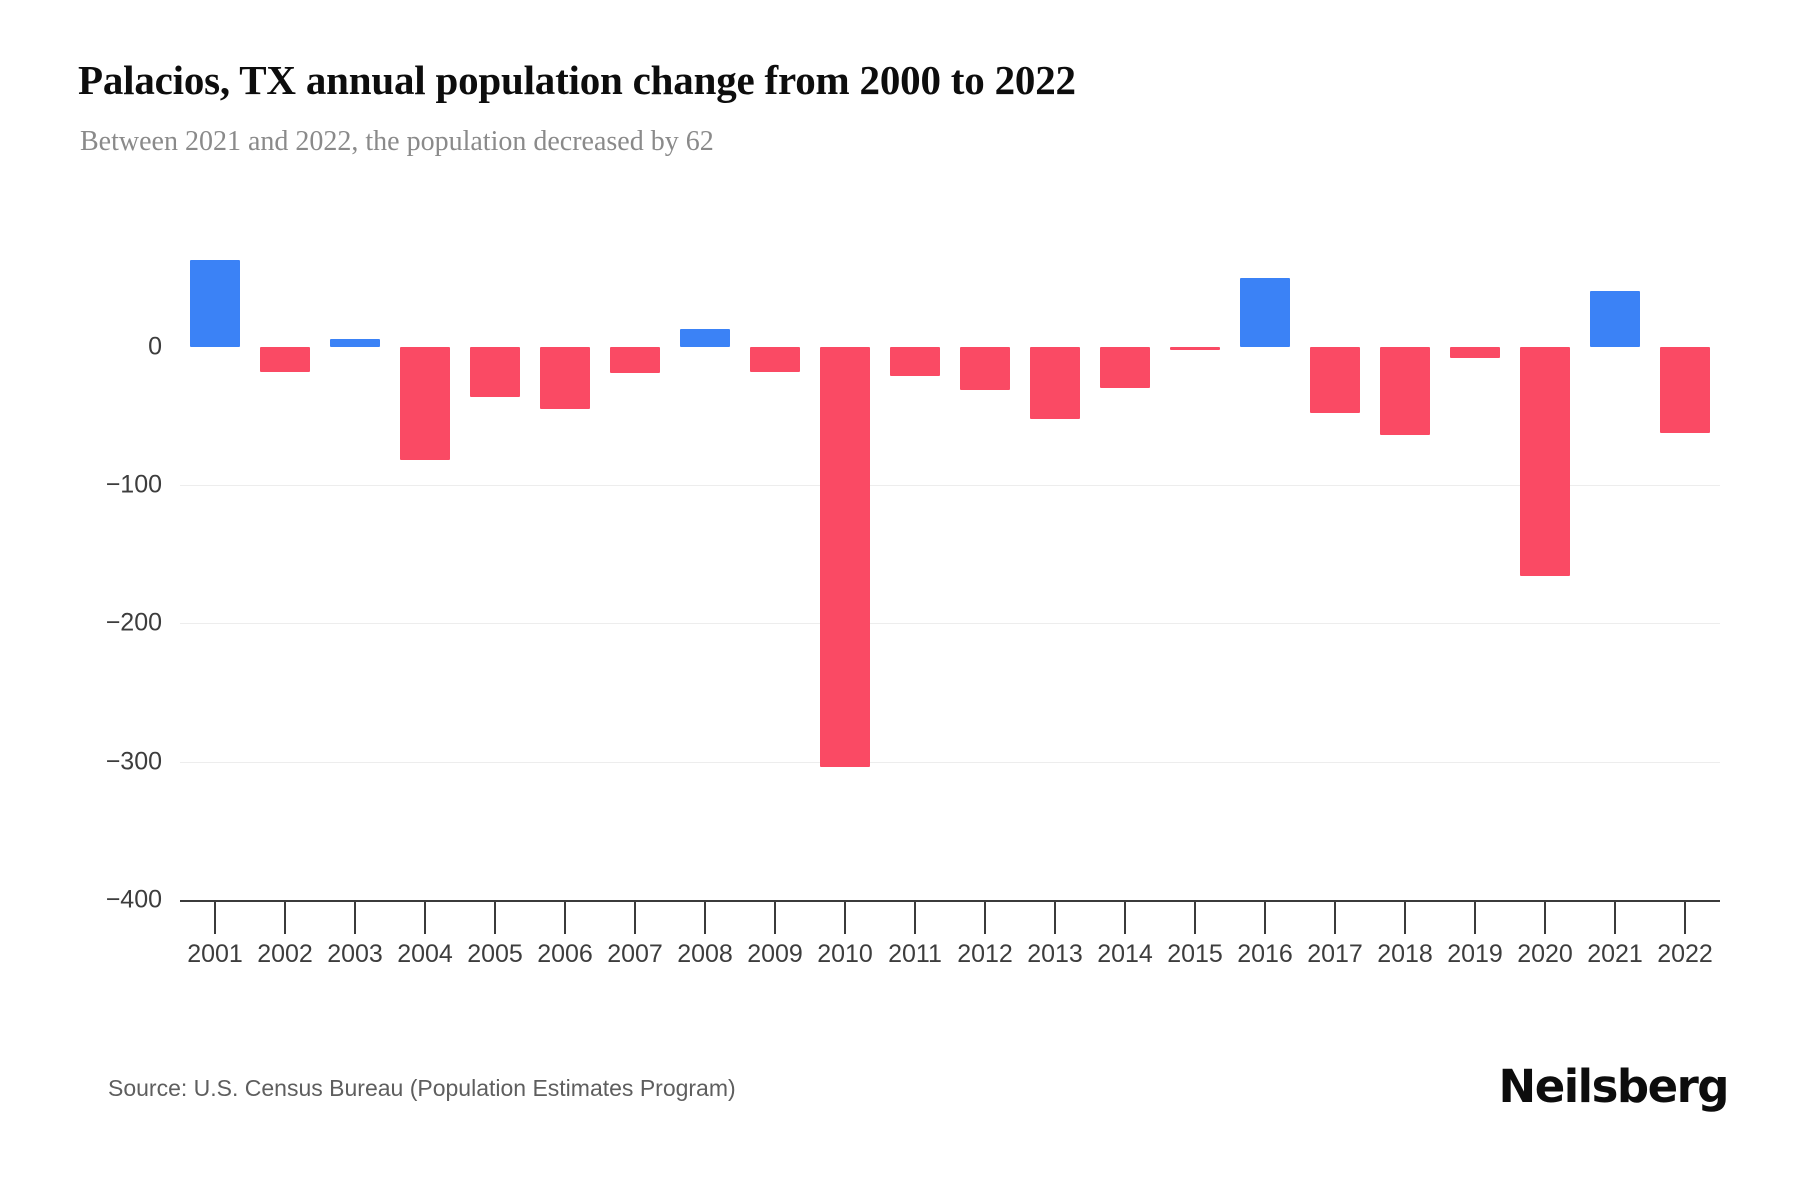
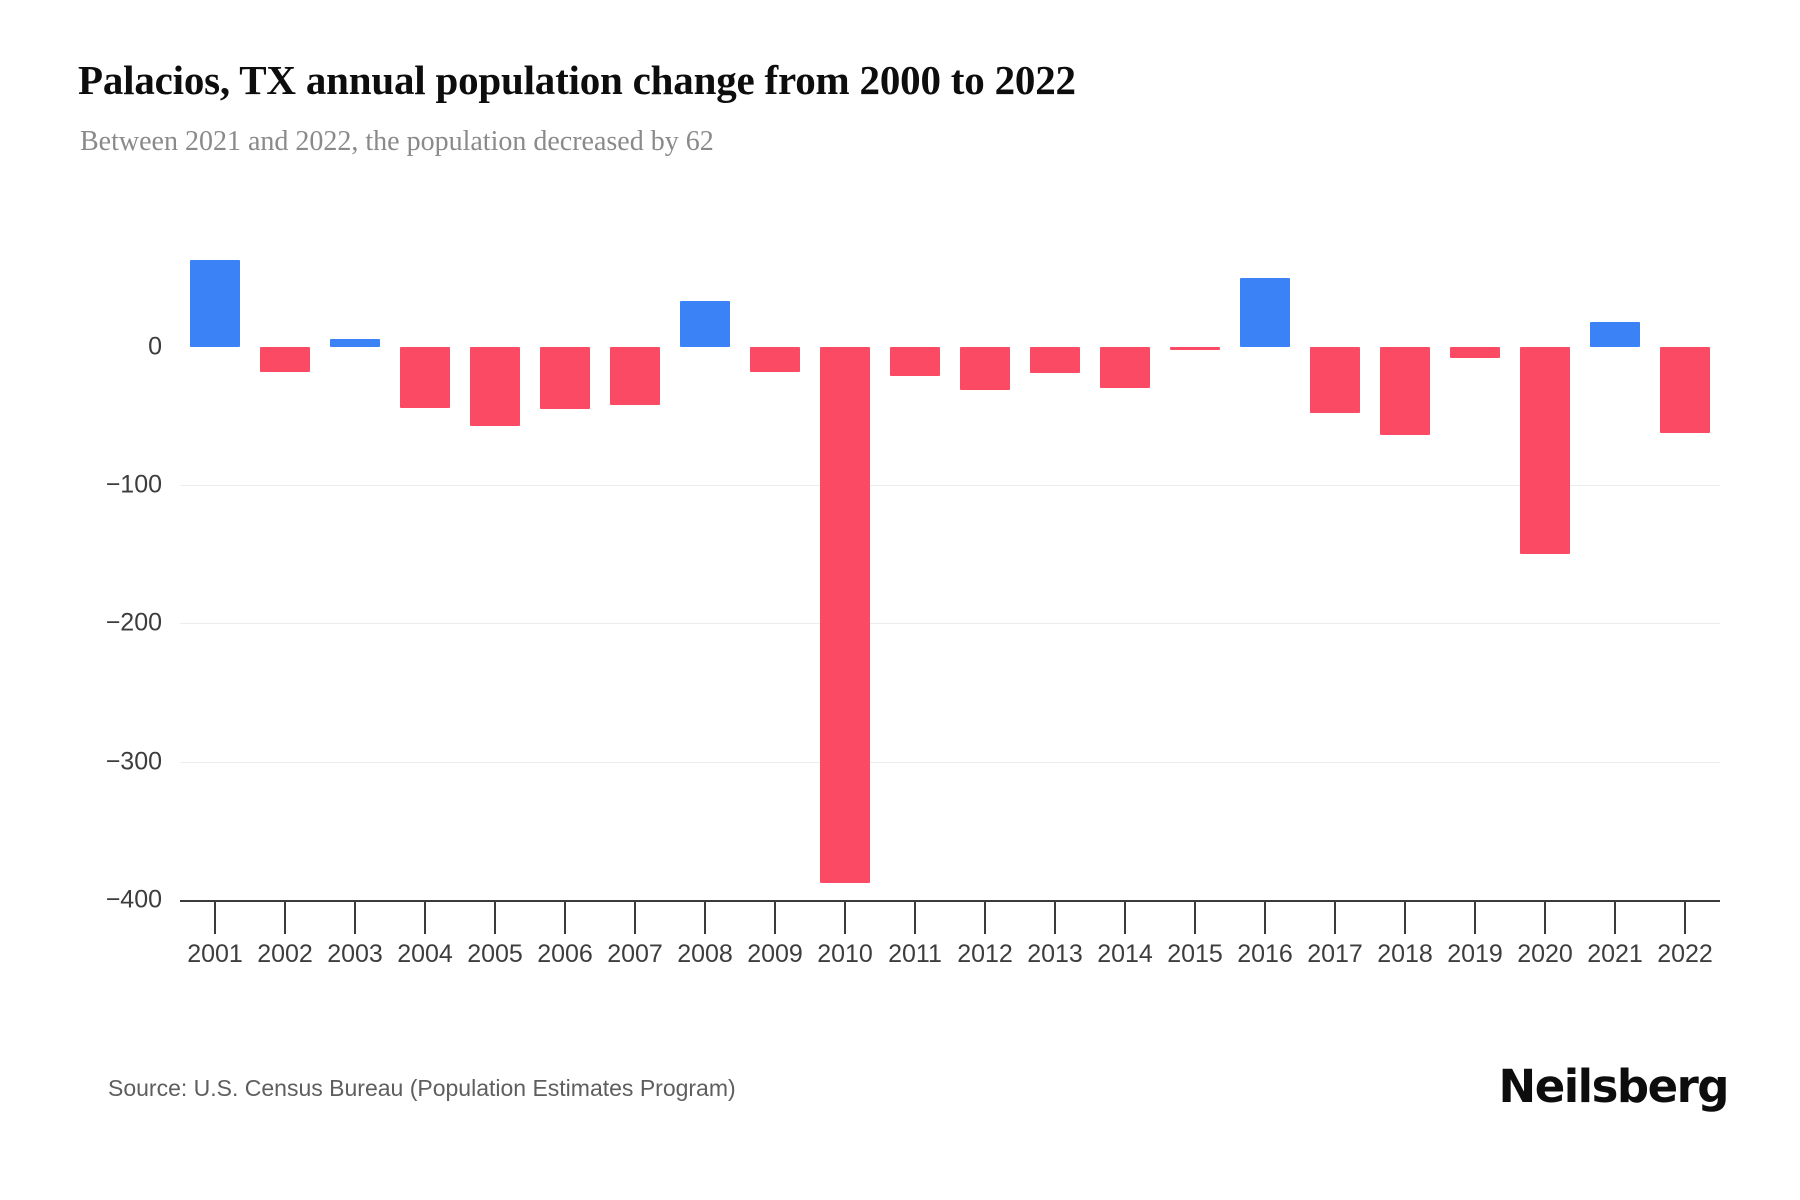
2004: -82 -> -44
2005: -36 -> -57
2007: -19 -> -42
2008: 13 -> 33
2010: -304 -> -388
2013: -52 -> -19
2020: -166 -> -150
2021: 40 -> 18
